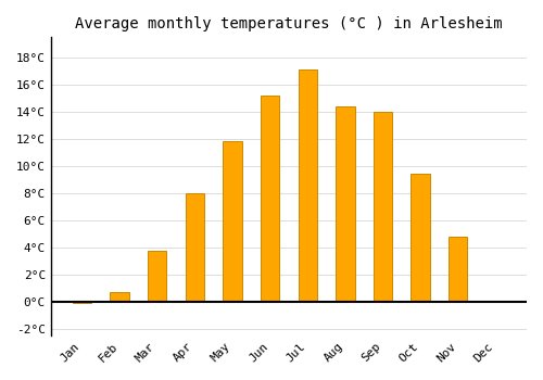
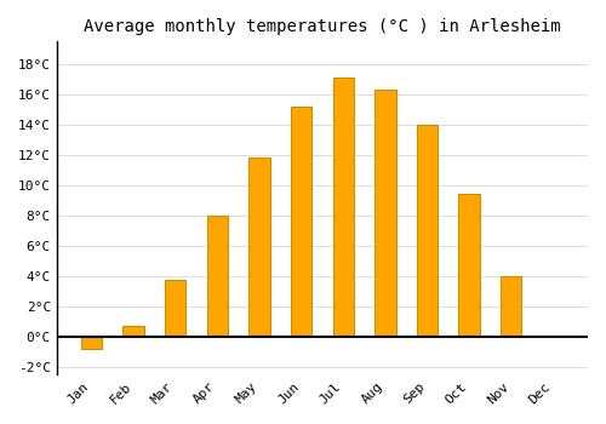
Jan: -0.1°C -> -0.8°C
Aug: 14.4°C -> 16.3°C
Nov: 4.8°C -> 4.0°C
